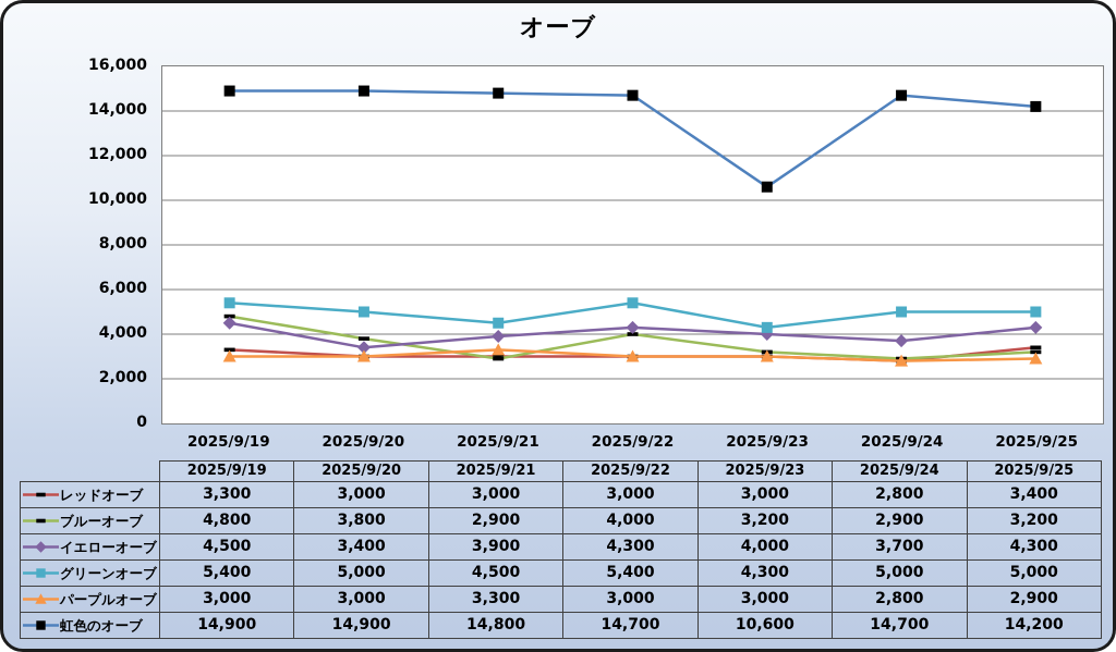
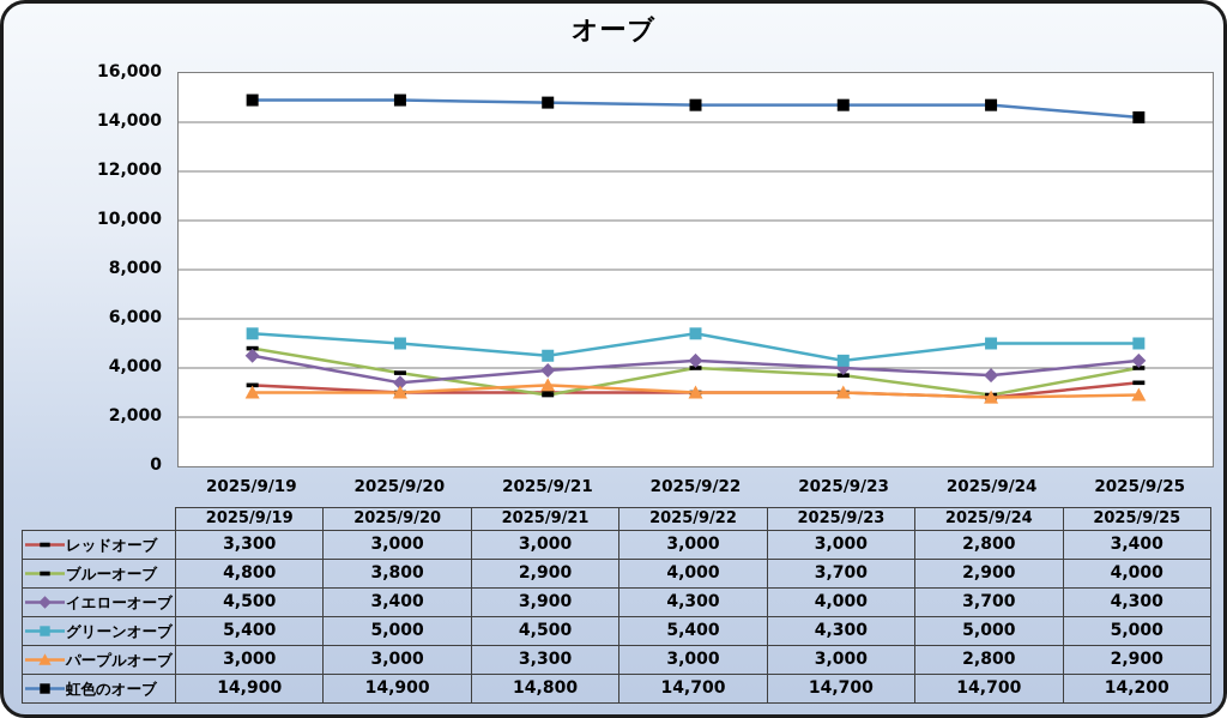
ブルーオーブ/2025/9/23: 3,200 -> 3,700
虹色のオーブ/2025/9/23: 10,600 -> 14,700
ブルーオーブ/2025/9/25: 3,200 -> 4,000
